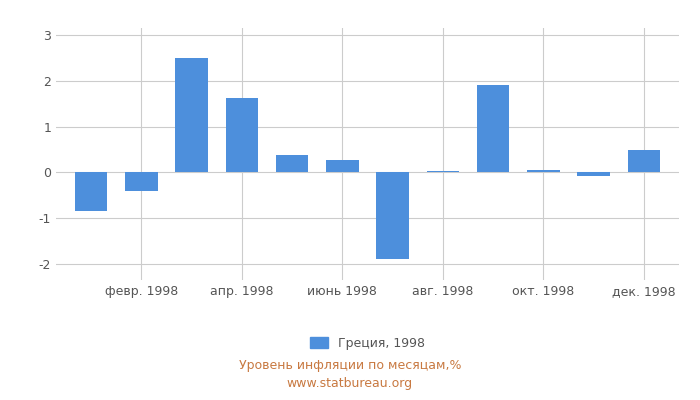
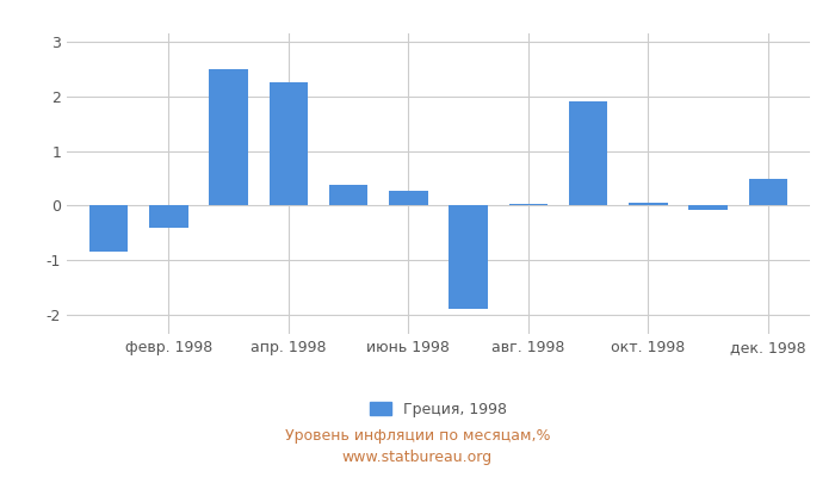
апр. 1998: 1.63 -> 2.25
